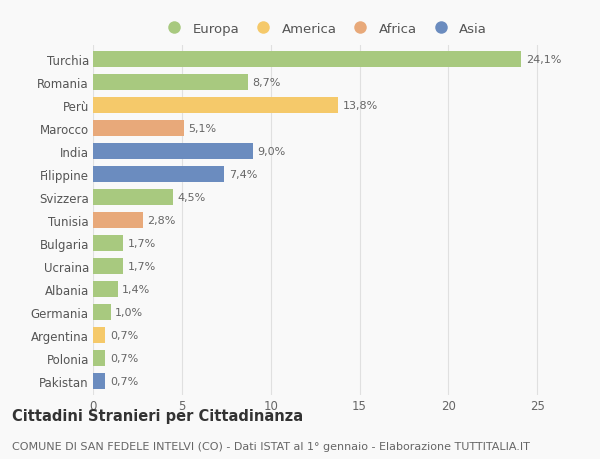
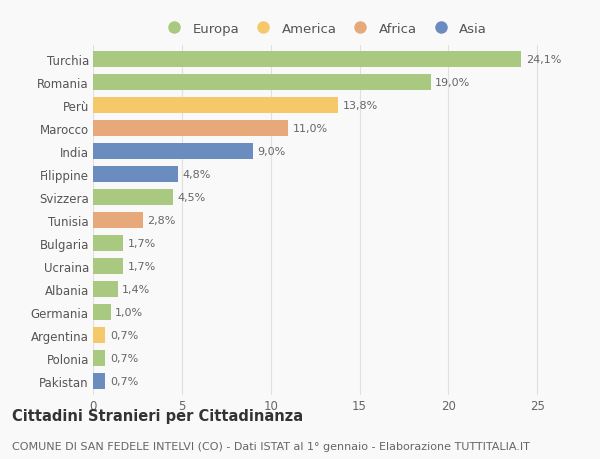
Romania: 8,7% -> 19,0%
Marocco: 5,1% -> 11,0%
Filippine: 7,4% -> 4,8%
